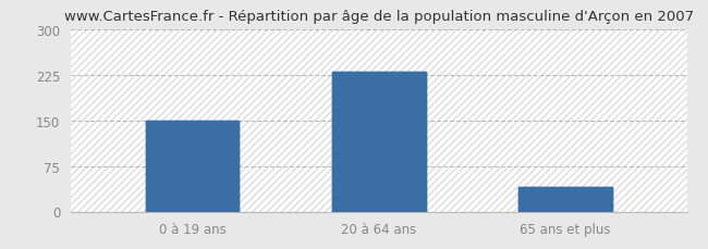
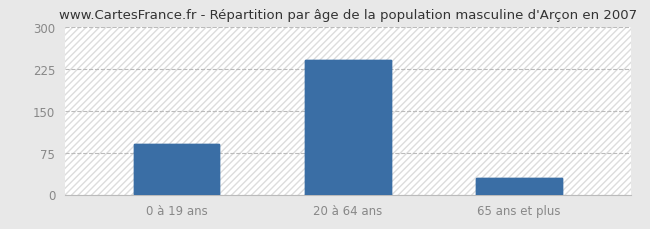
0 à 19 ans: 150 -> 90
20 à 64 ans: 230 -> 240
65 ans et plus: 40 -> 30
